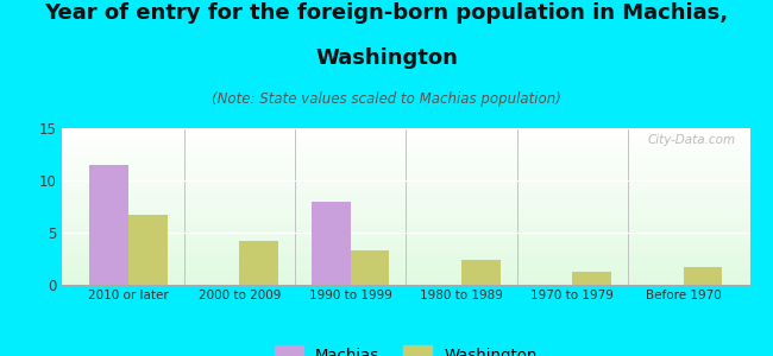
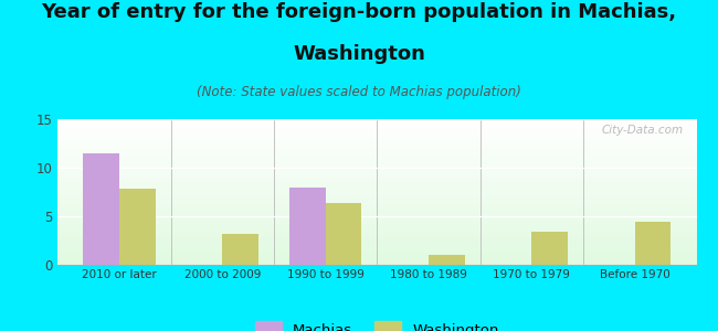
Washington/2010 or later: 6.7 -> 7.8
Washington/2000 to 2009: 4.2 -> 3.2
Washington/1990 to 1999: 3.3 -> 6.4
Washington/1980 to 1989: 2.4 -> 1.0
Washington/1970 to 1979: 1.3 -> 3.4
Washington/Before 1970: 1.7 -> 4.4
